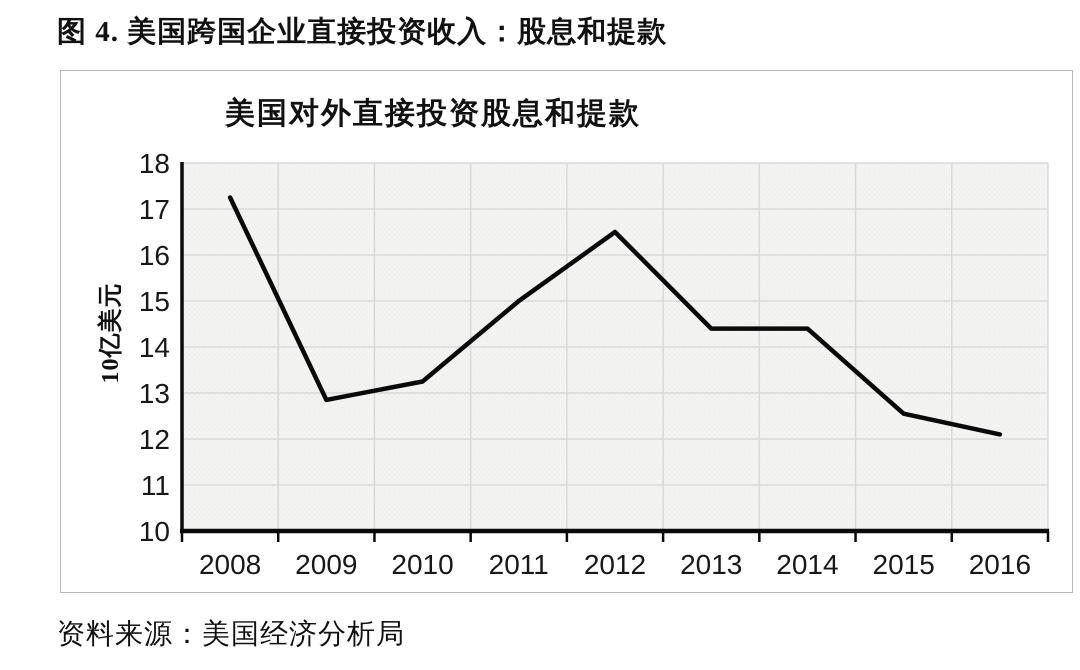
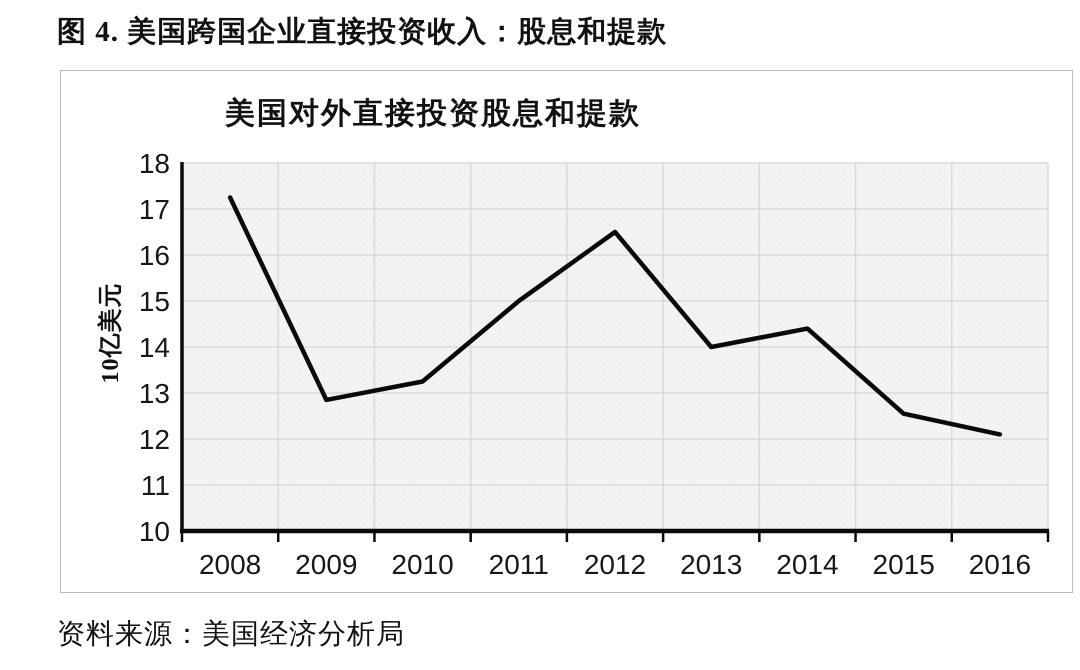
2013: 14.4 -> 14.0
